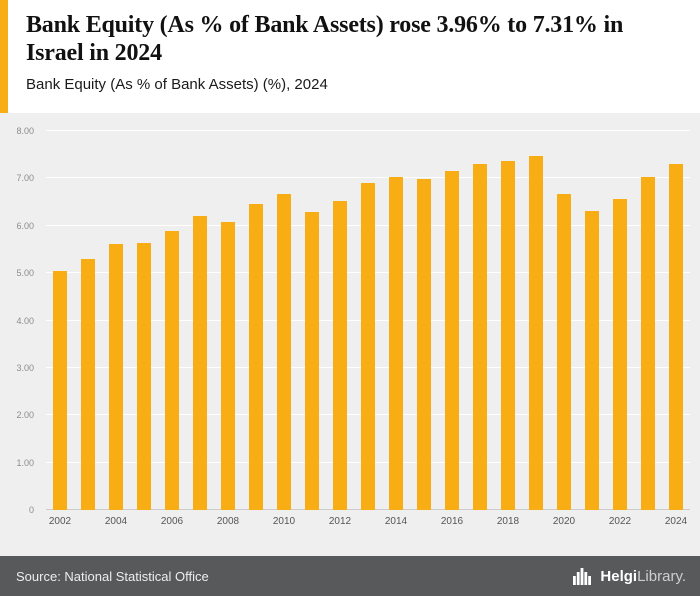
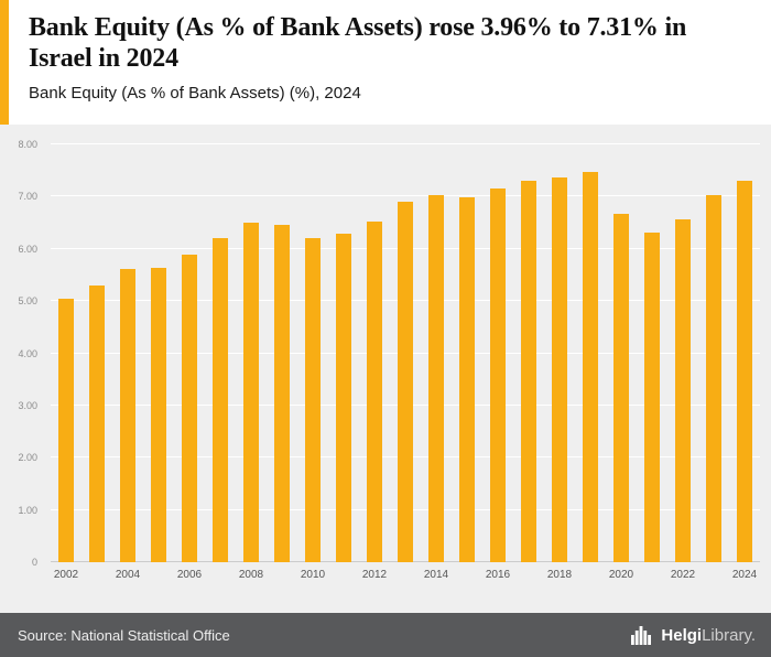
2008: 6.1 -> 6.5
2010: 6.7 -> 6.2
